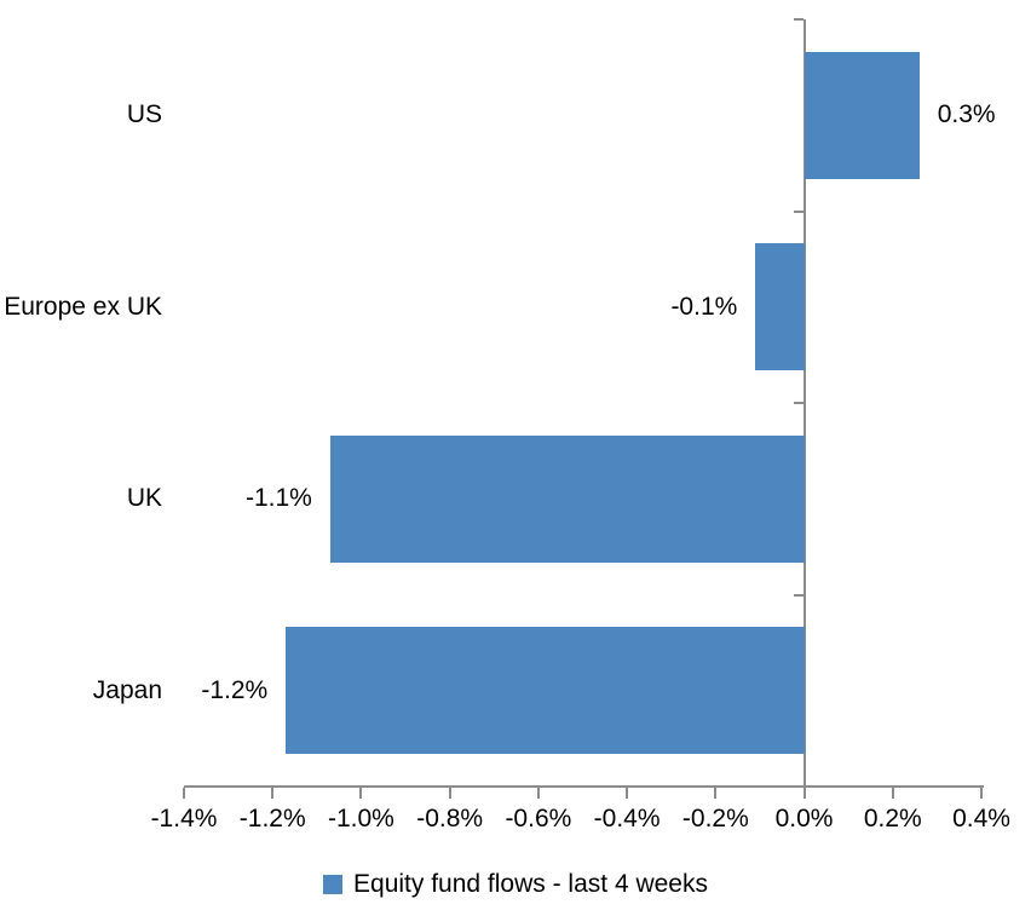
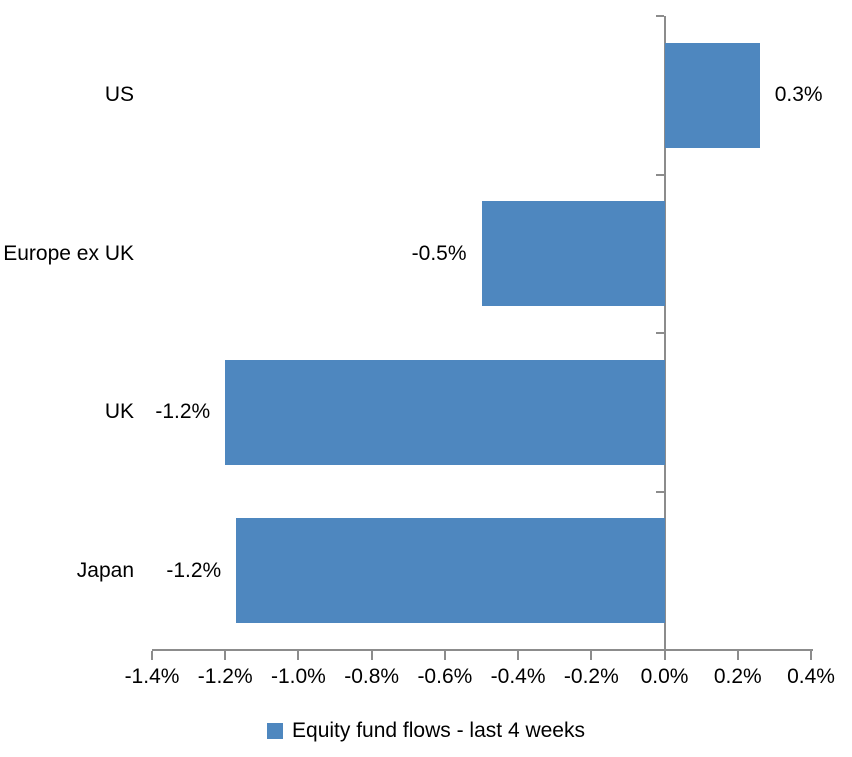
Europe ex UK: -0.1% -> -0.5%
UK: -1.1% -> -1.2%
